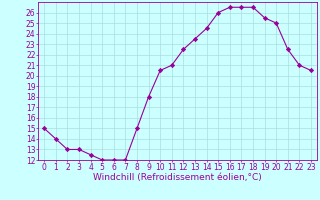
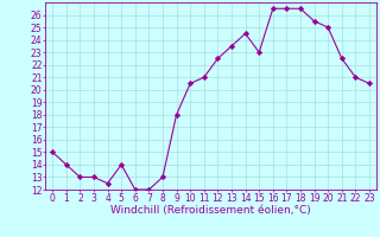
5: 12.0 -> 14.0
8: 15.0 -> 13.0
15: 26.0 -> 23.0
